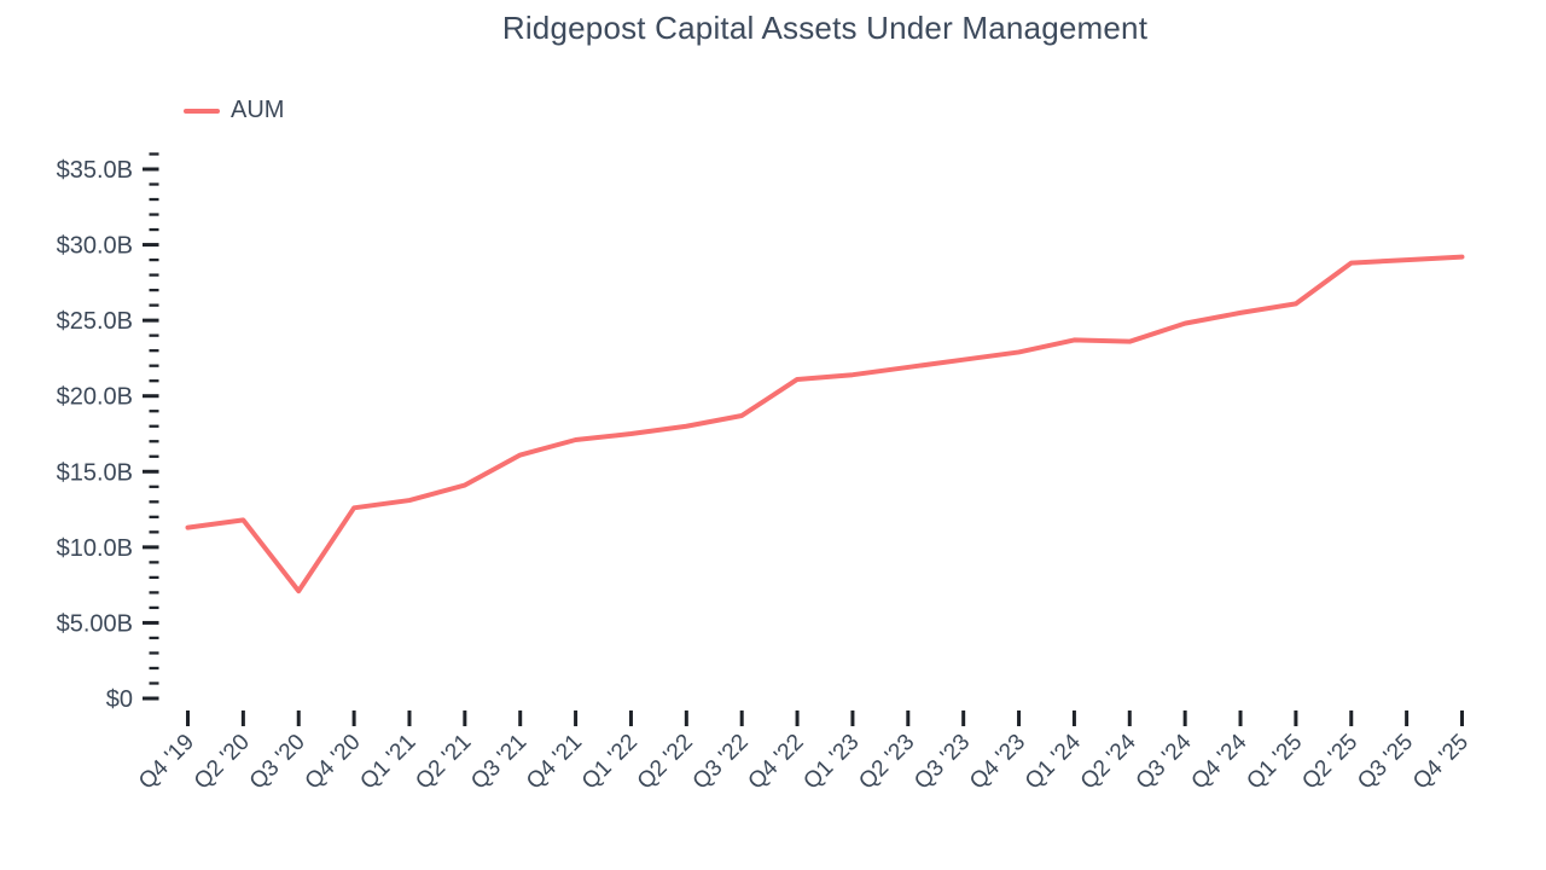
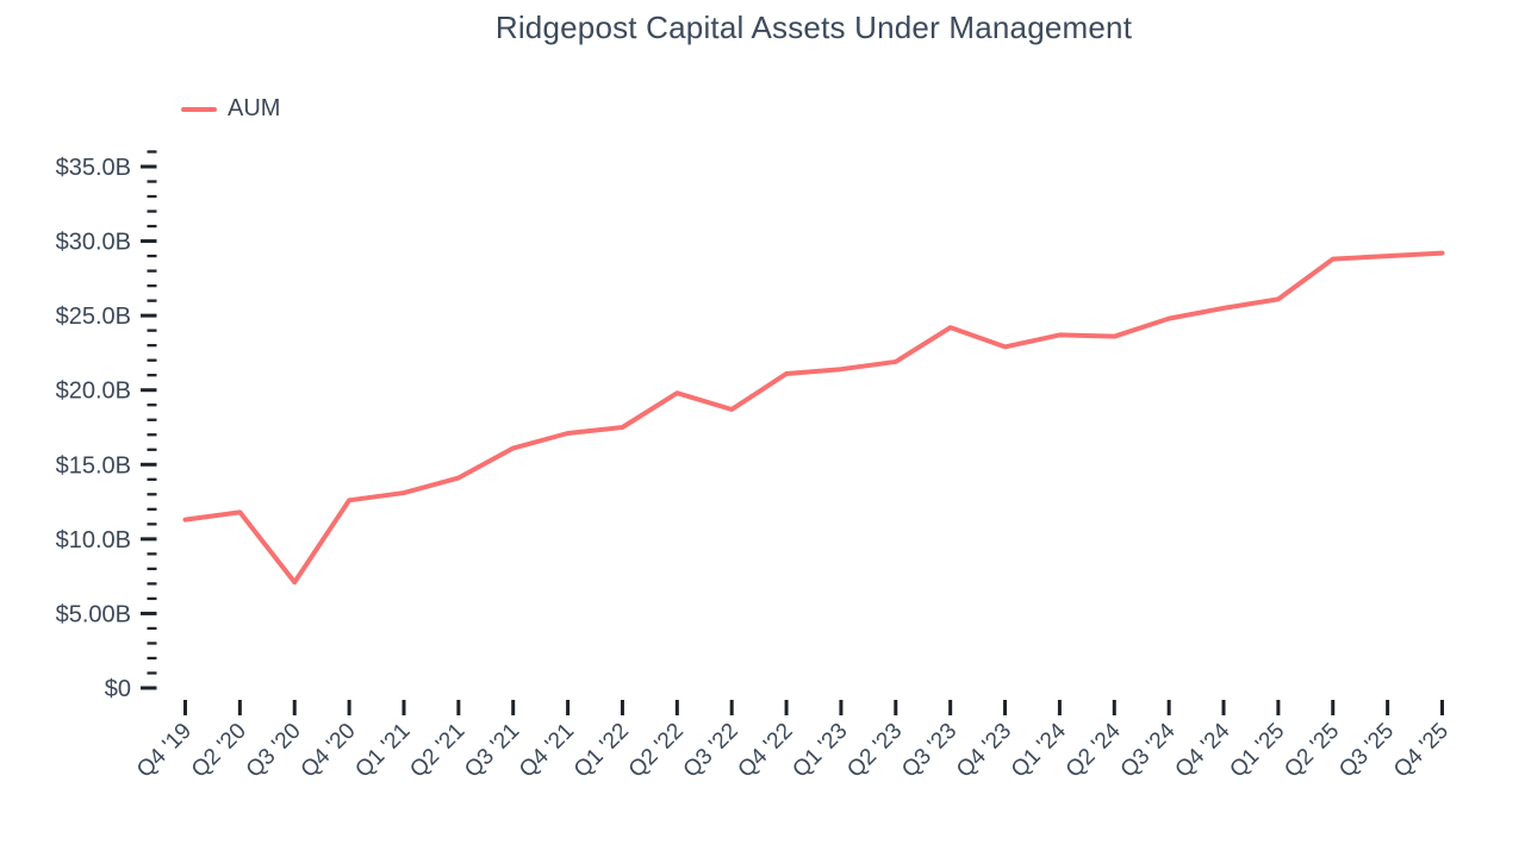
Q2 '22: $18.0B -> $19.8B
Q3 '23: $22.4B -> $24.2B
